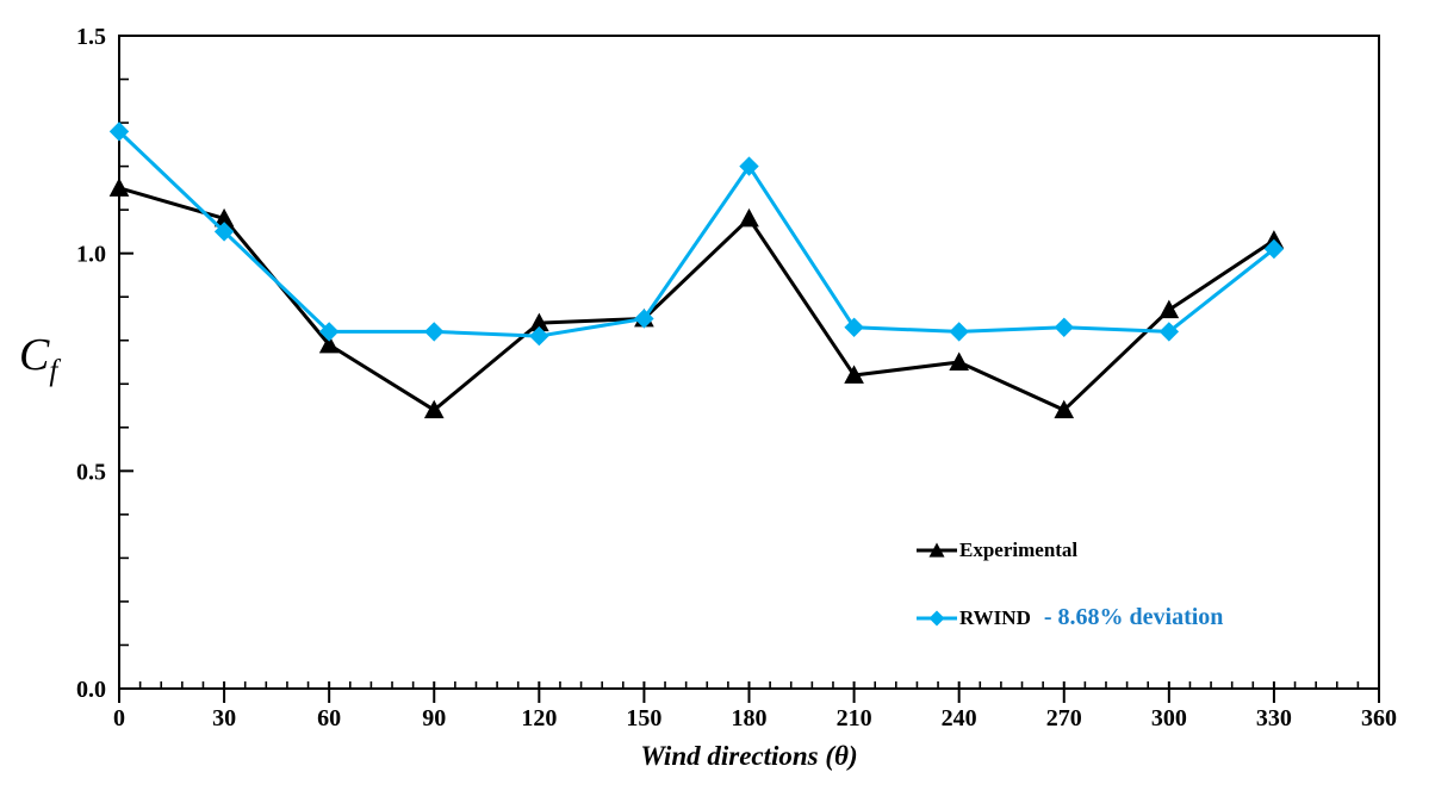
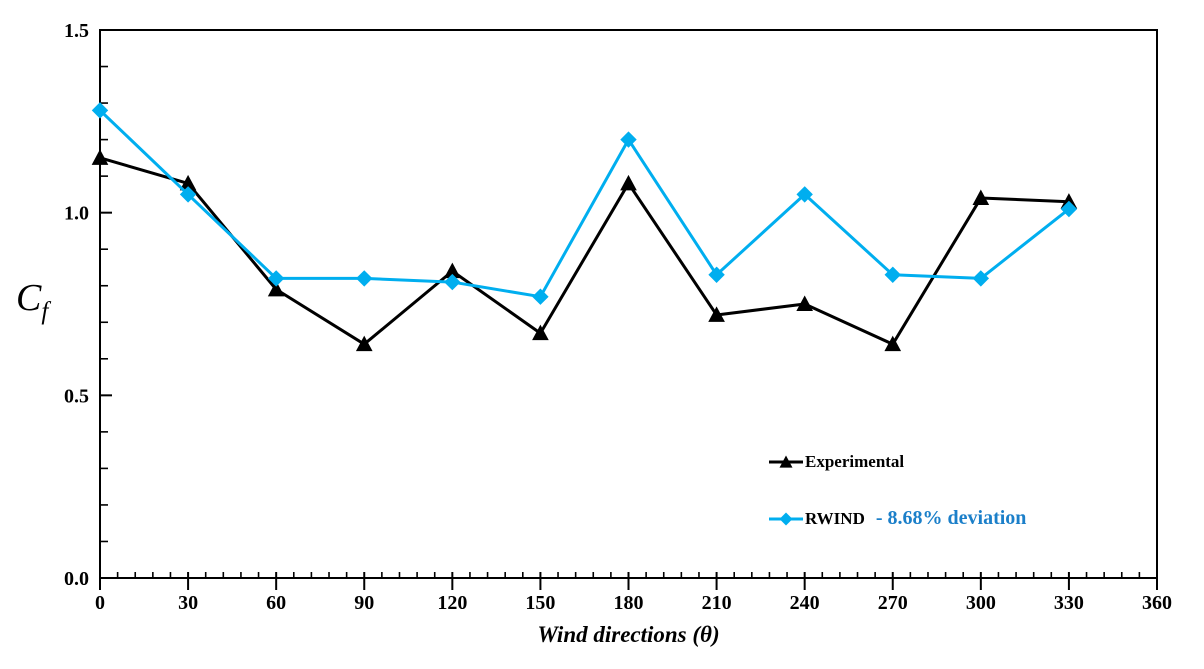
Experimental/150: 0.85 -> 0.67
RWIND/150: 0.85 -> 0.77
RWIND/240: 0.82 -> 1.05
Experimental/300: 0.87 -> 1.04
